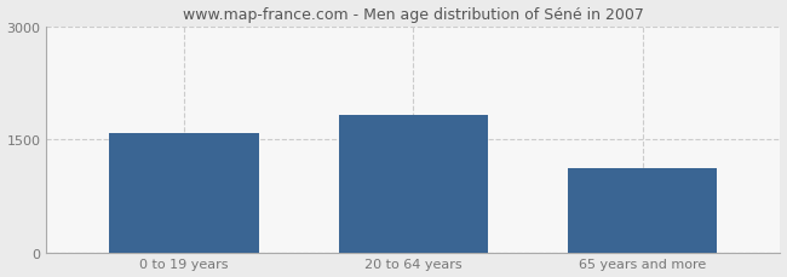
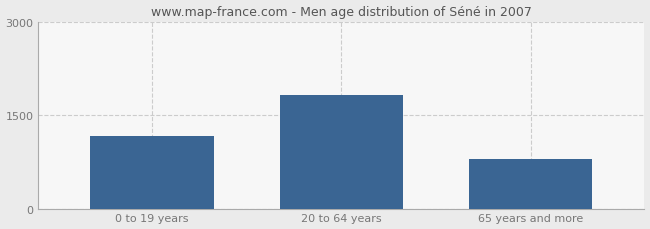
0 to 19 years: 1580 -> 1170
65 years and more: 1120 -> 790
